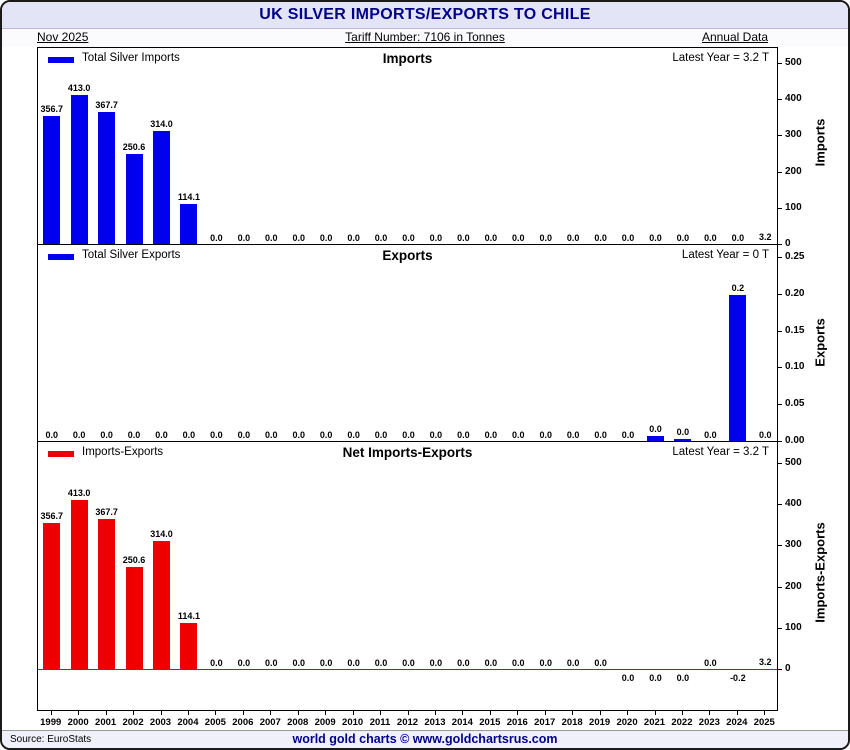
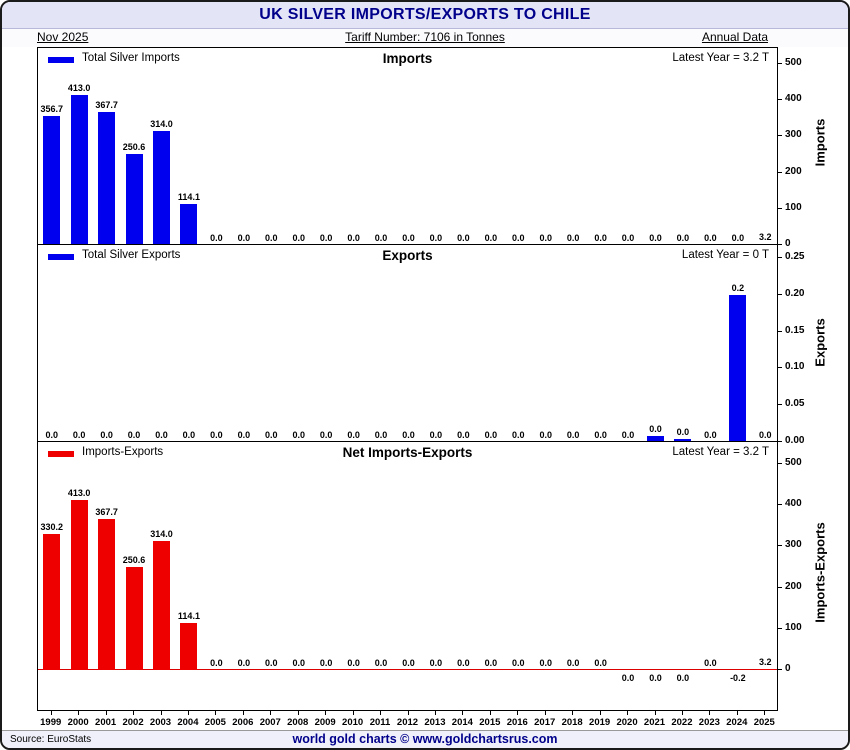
Net Imports-Exports/1999: 356.7 -> 330.2
